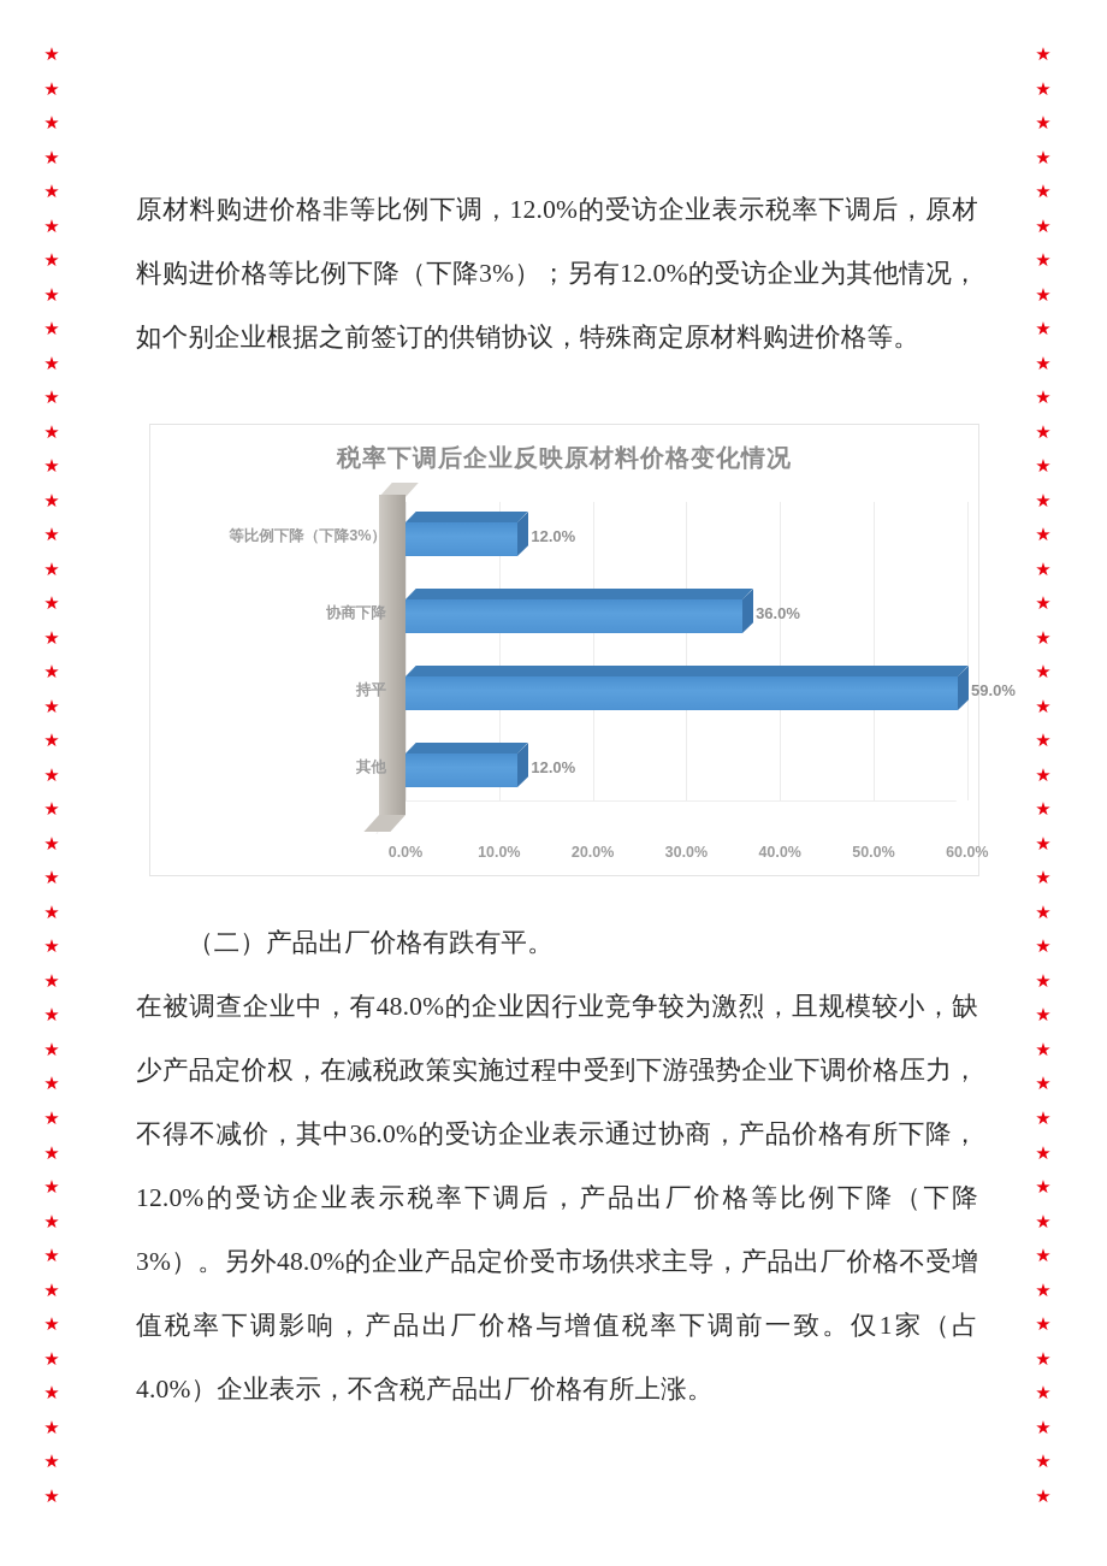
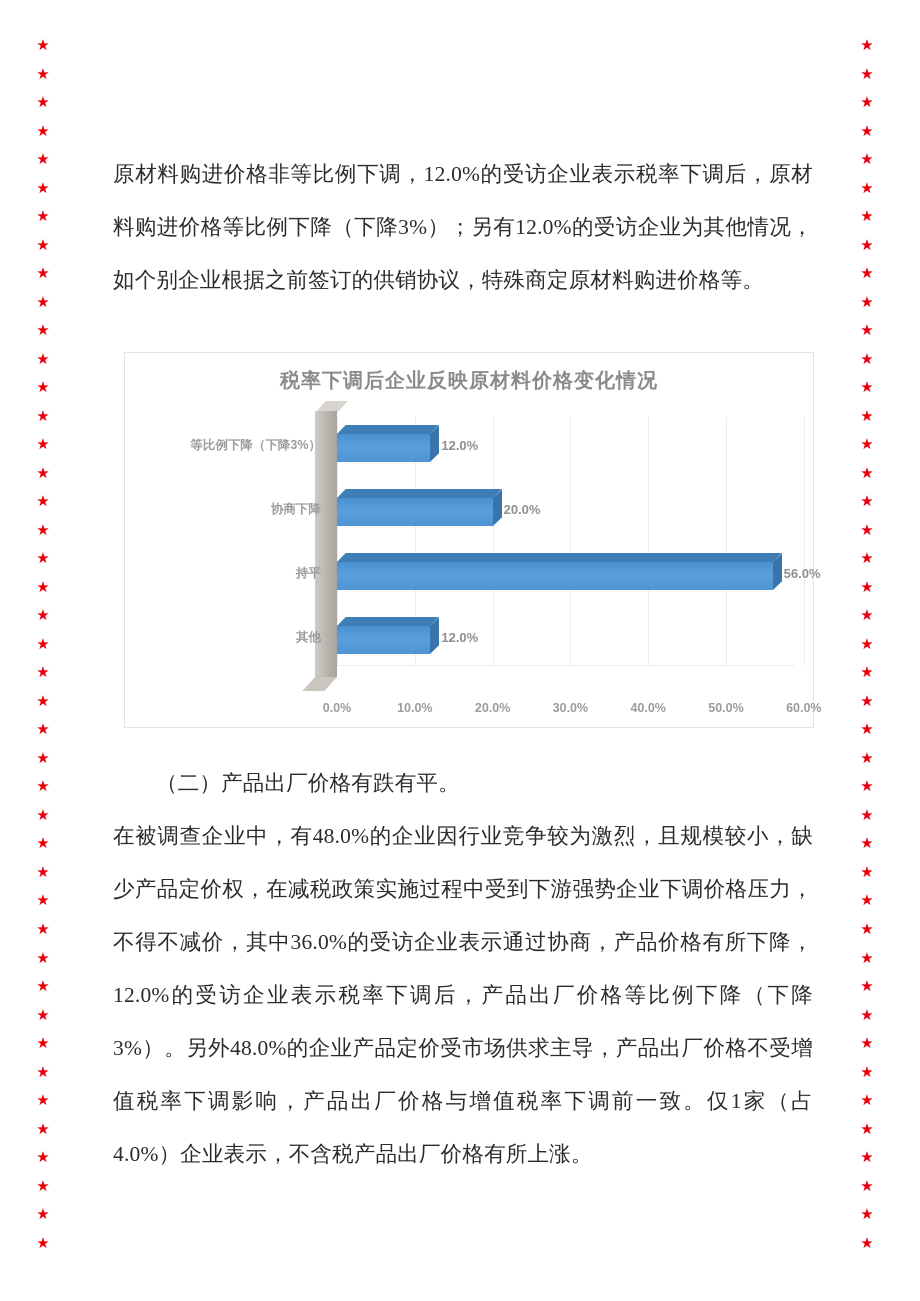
协商下降: 36.0% -> 20.0%
持平: 59.0% -> 56.0%
